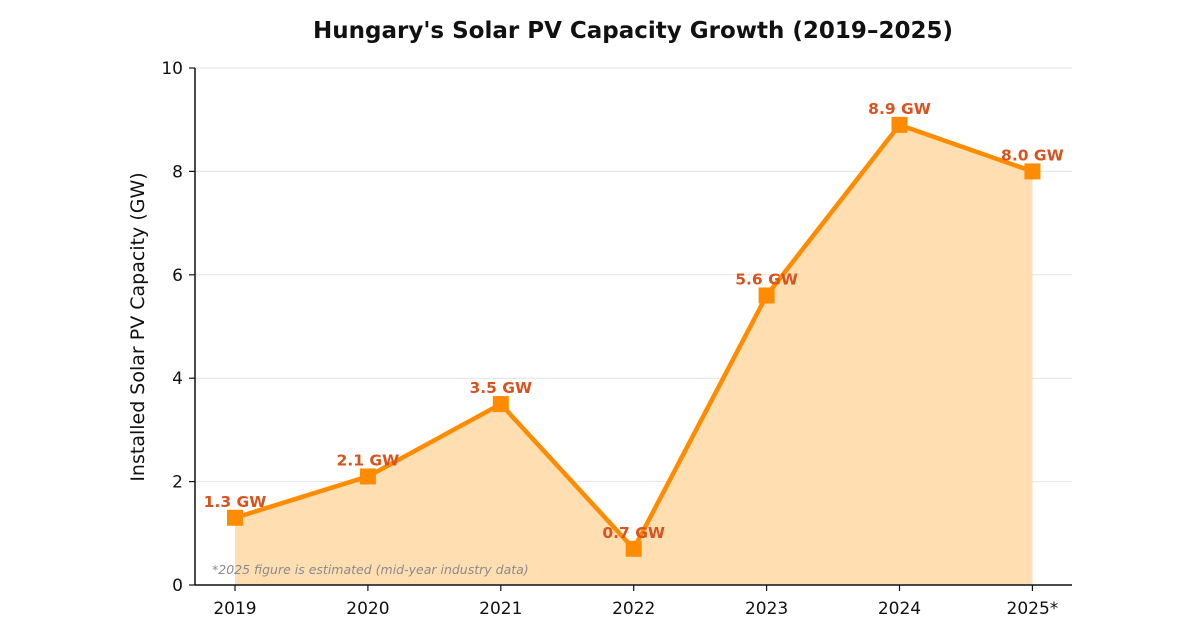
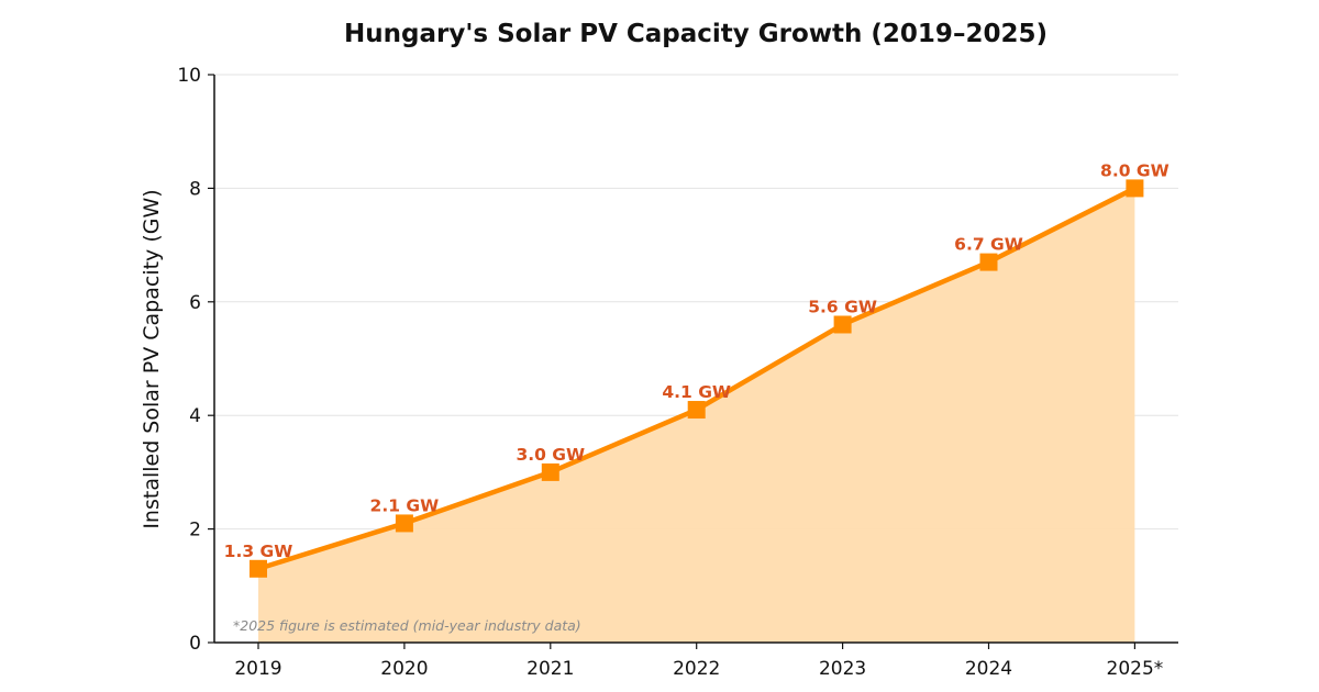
2021: 3.5 -> 3.0
2022: 0.7 -> 4.1
2024: 8.9 -> 6.7
